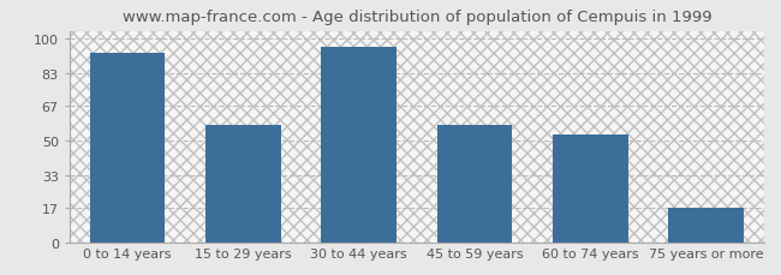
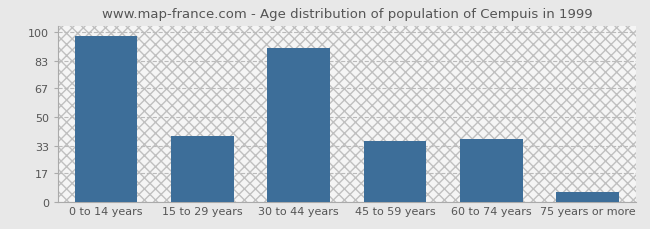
0 to 14 years: 93 -> 98
15 to 29 years: 58 -> 39
30 to 44 years: 96 -> 91
45 to 59 years: 58 -> 36
60 to 74 years: 53 -> 37
75 years or more: 17 -> 6
